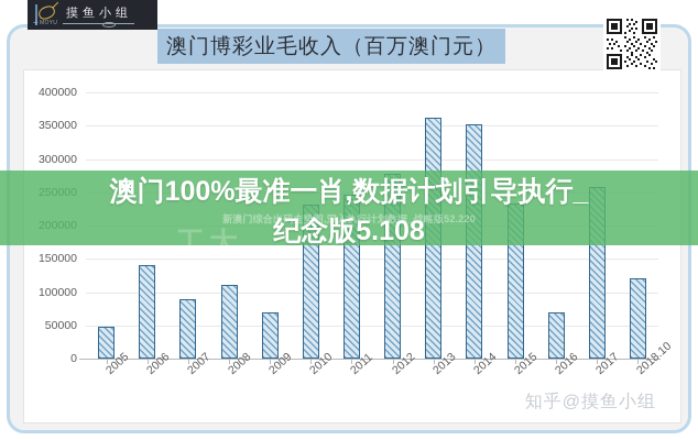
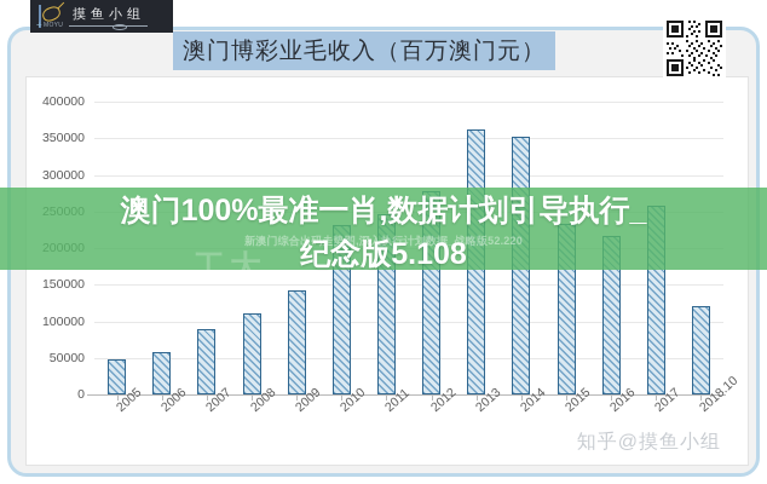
2006: 140000 -> 60000
2009: 70000 -> 140000
2016: 70000 -> 220000
